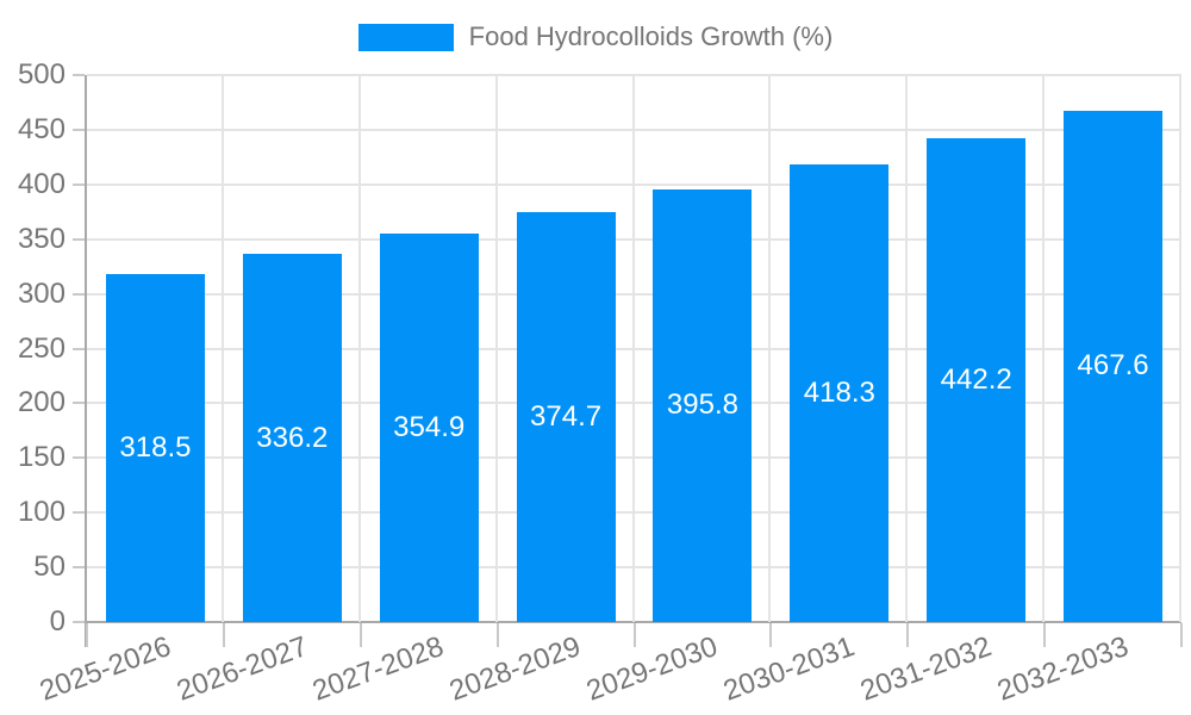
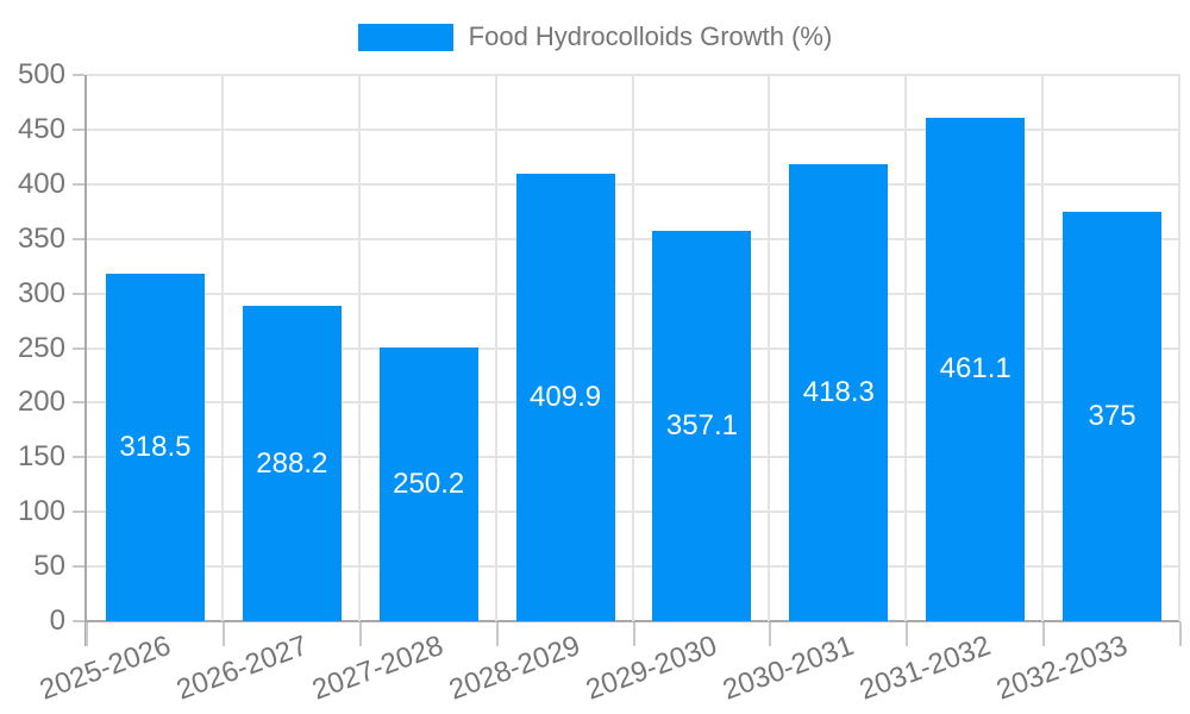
2026-2027: 336.2 -> 288.2
2027-2028: 354.9 -> 250.2
2028-2029: 374.7 -> 409.9
2029-2030: 395.8 -> 357.1
2031-2032: 442.2 -> 461.1
2032-2033: 467.6 -> 375
